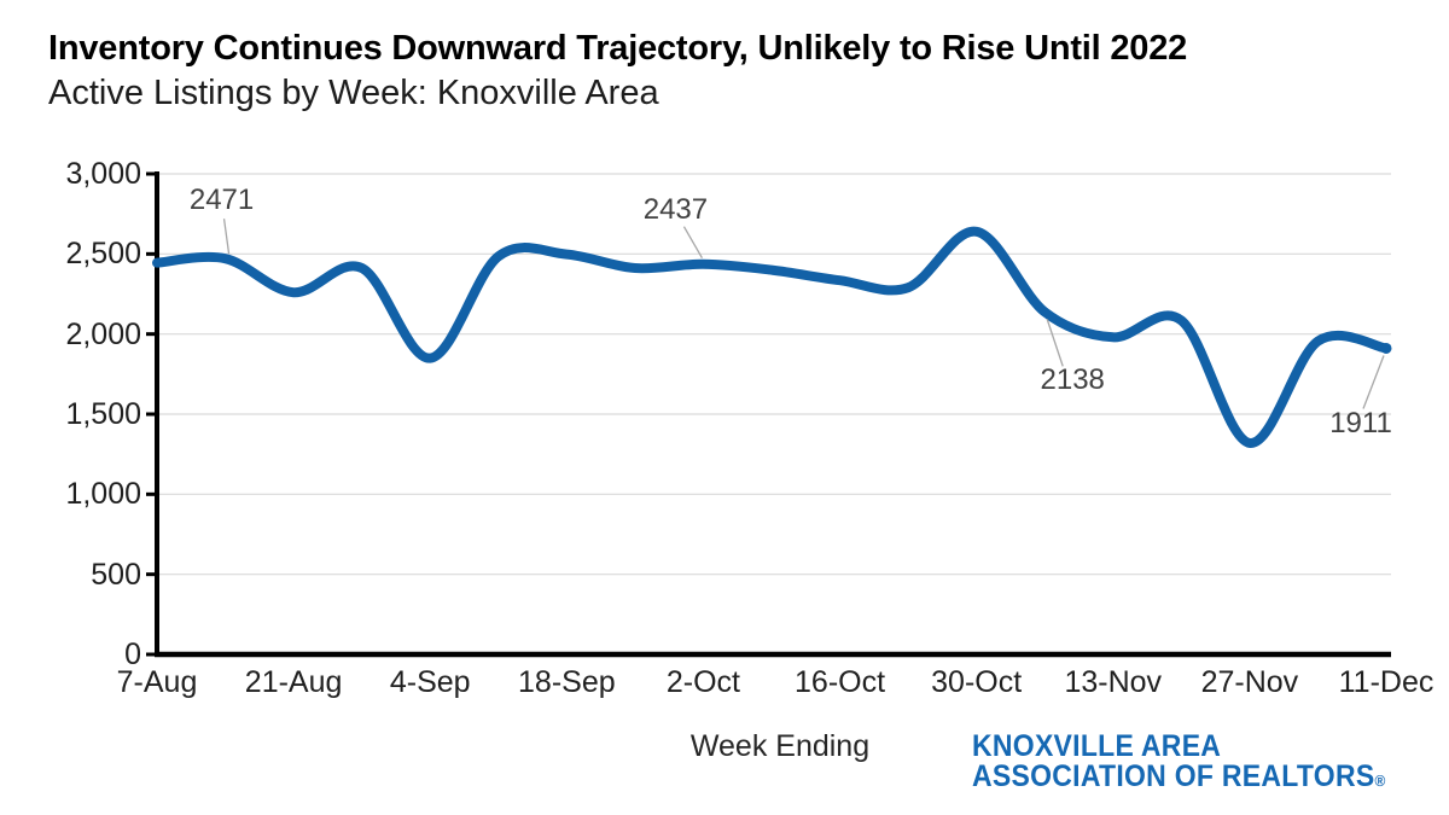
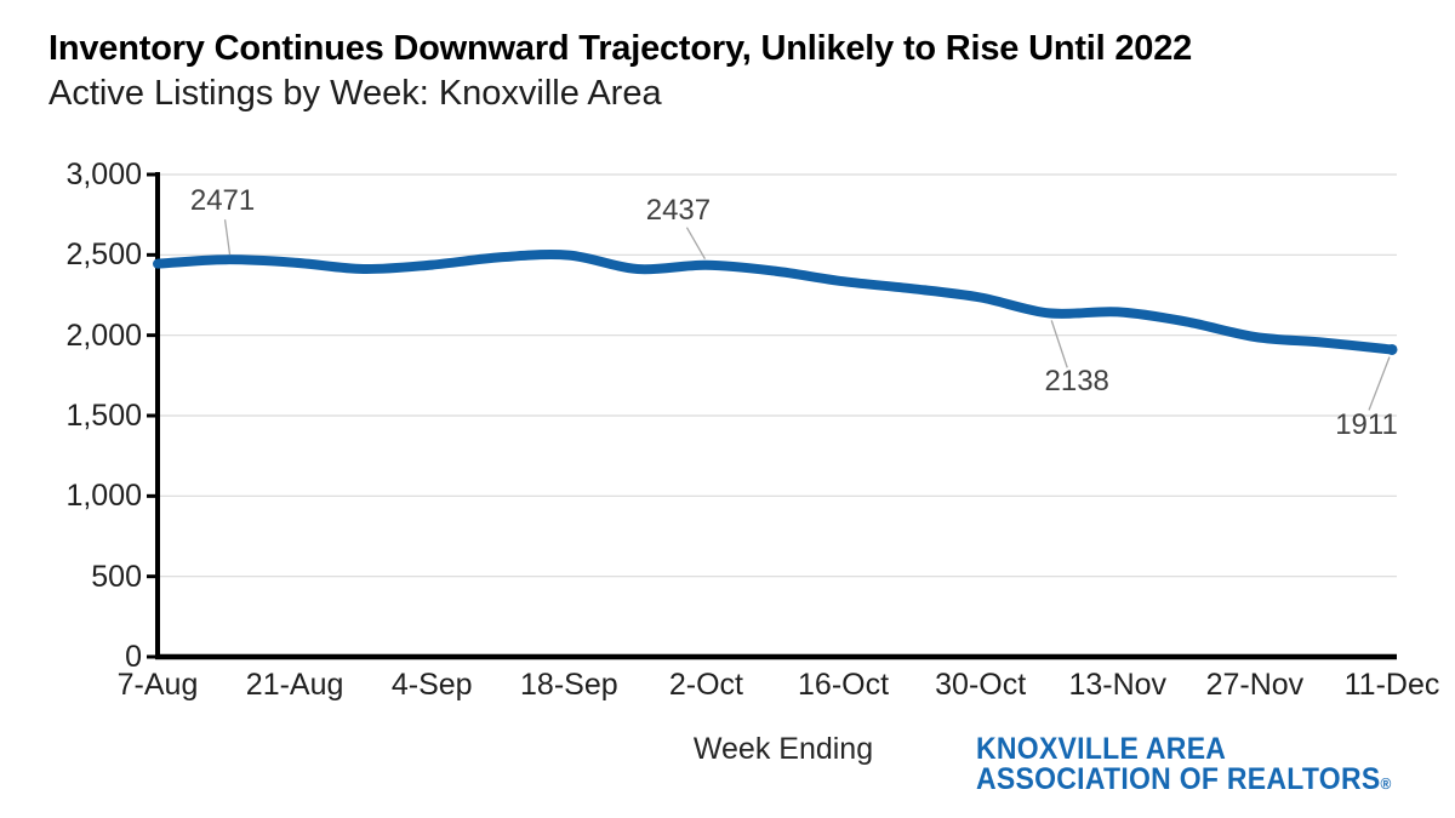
21-Aug: 2260 -> 2450
4-Sep: 1850 -> 2440
30-Oct: 2640 -> 2240
13-Nov: 1980 -> 2140
27-Nov: 1320 -> 1990
